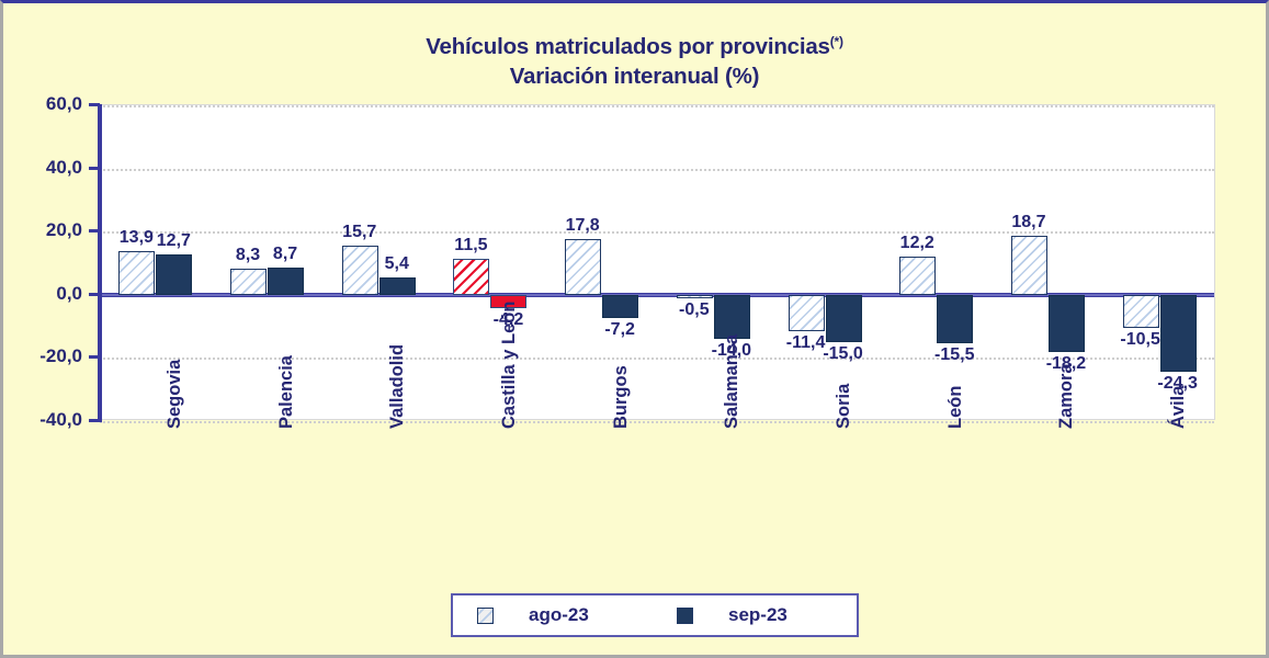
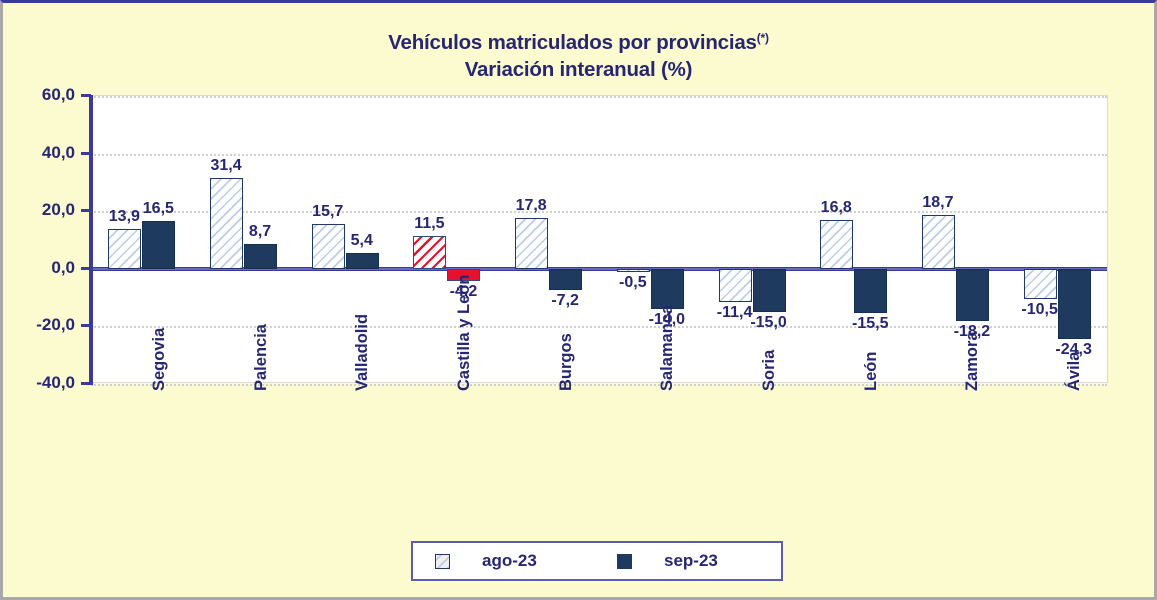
sep-23/Segovia: 12,7 -> 16,5
ago-23/Palencia: 8,3 -> 31,4
ago-23/León: 12,2 -> 16,8
